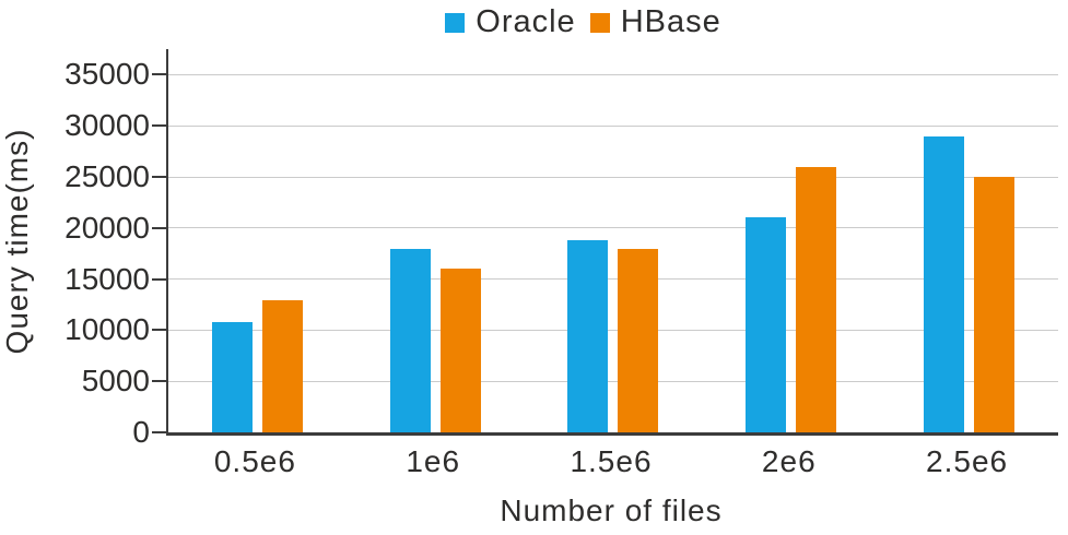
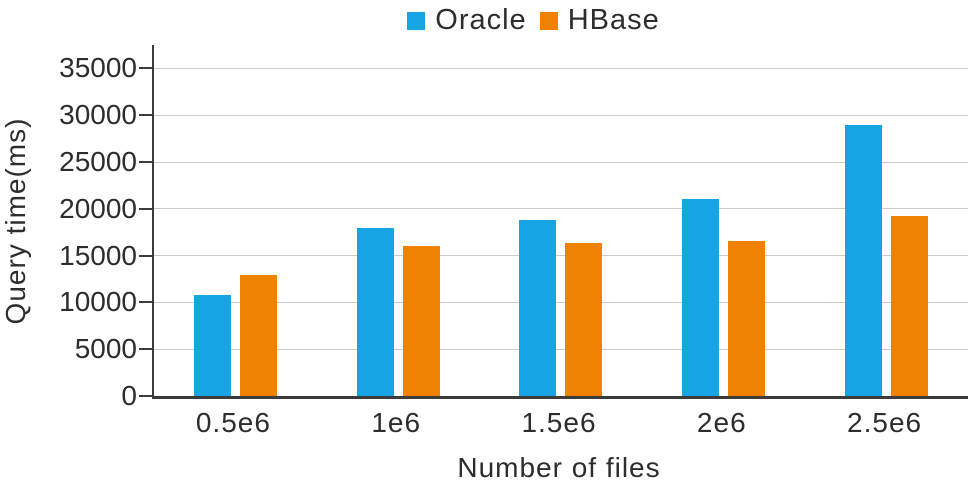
HBase/1.5e6: 18000 -> 16000
HBase/2e6: 26000 -> 17000
HBase/2.5e6: 25000 -> 19000
